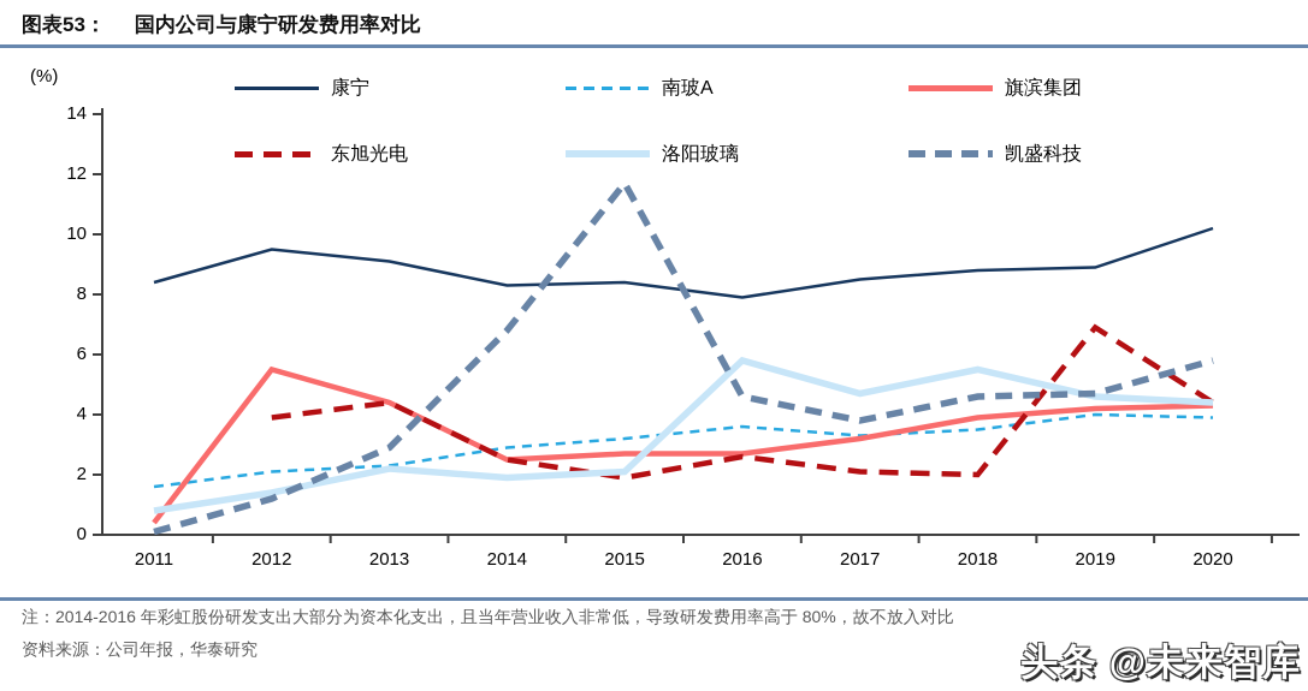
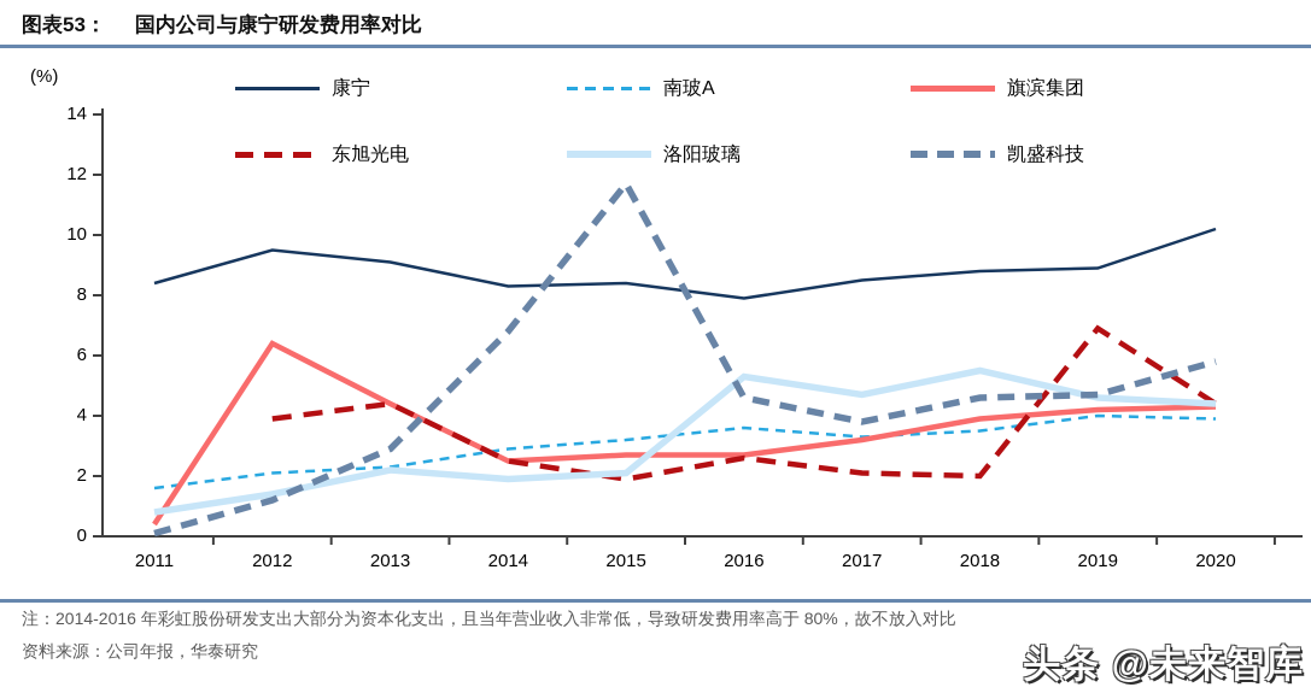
旗滨集团/2012: 5.5 -> 6.4
洛阳玻璃/2016: 5.8 -> 5.3
